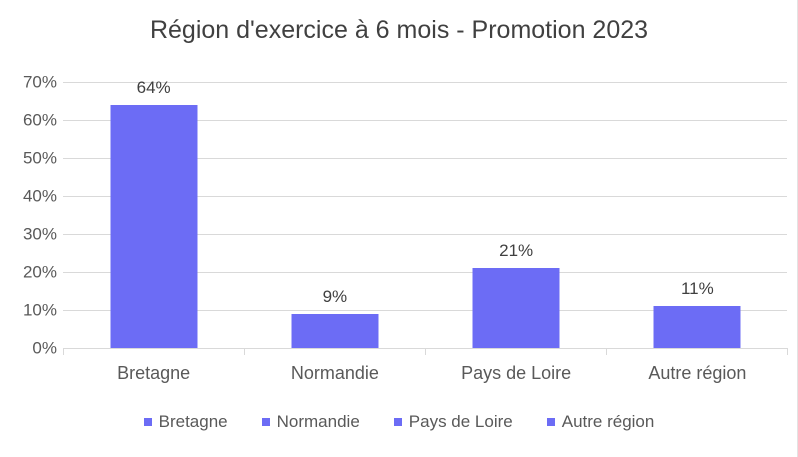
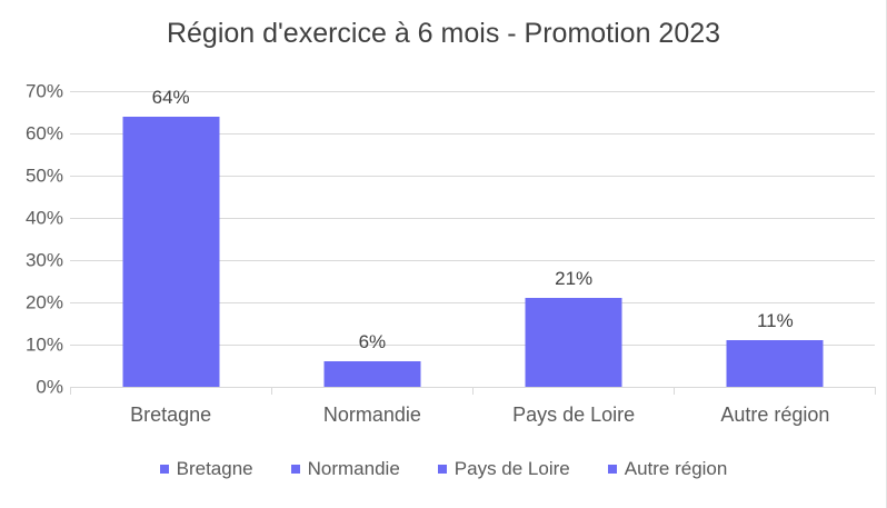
Normandie: 9% -> 6%
